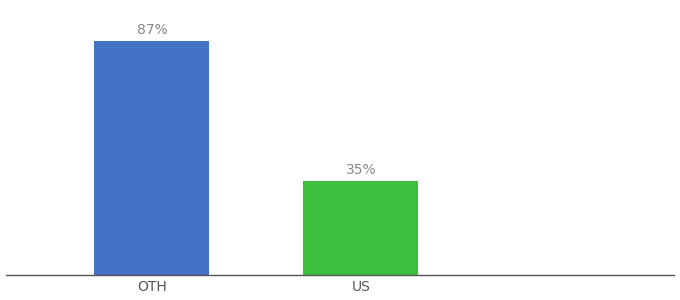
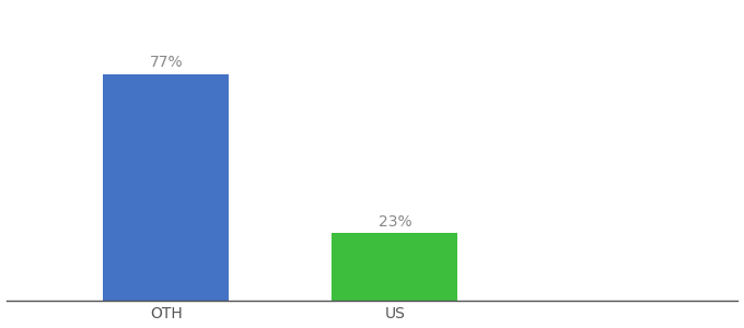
OTH: 87% -> 77%
US: 35% -> 23%
